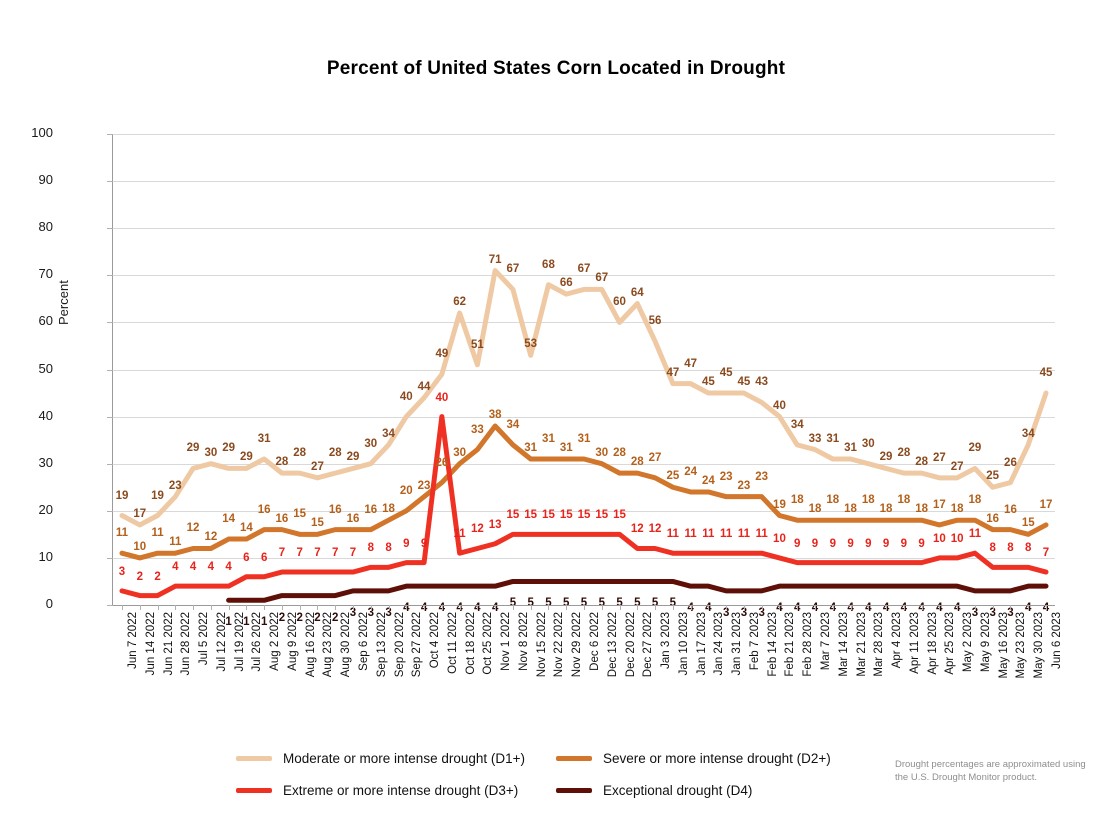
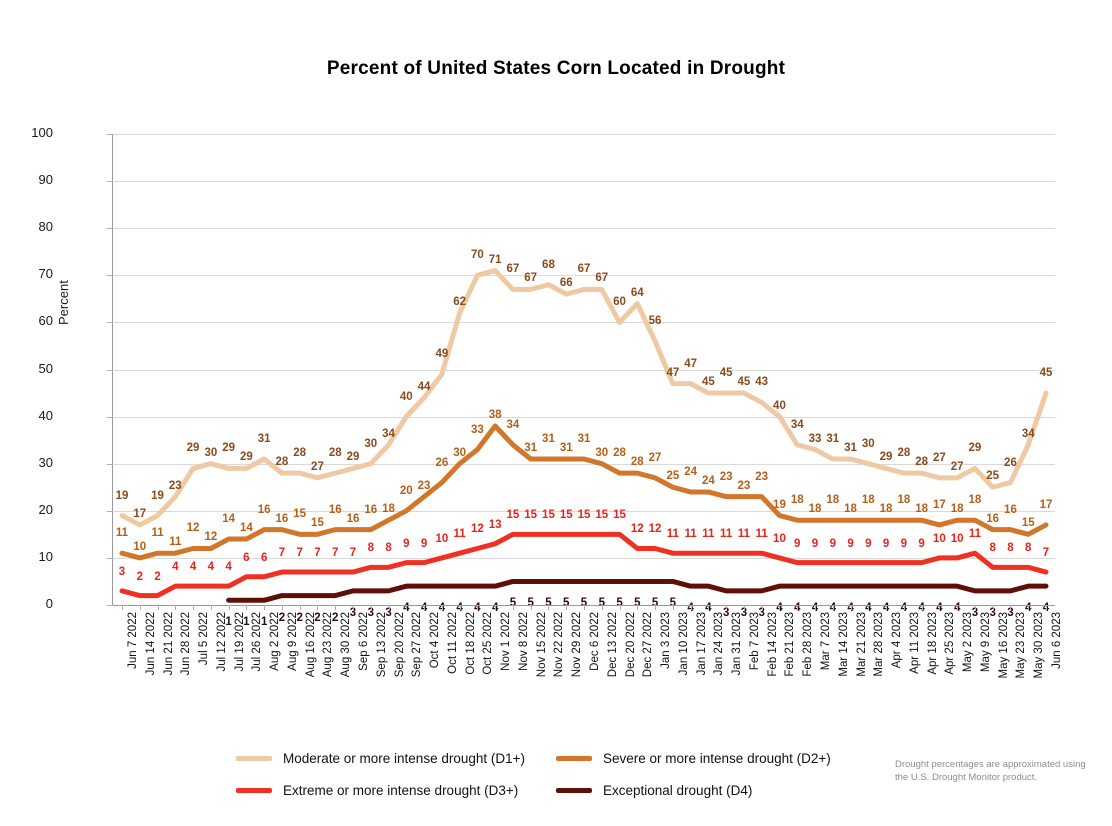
Extreme or more intense drought (D3+)/Oct 11 2022: 40 -> 10
Moderate or more intense drought (D1+)/Oct 25 2022: 51 -> 70
Moderate or more intense drought (D1+)/Nov 15 2022: 53 -> 67
